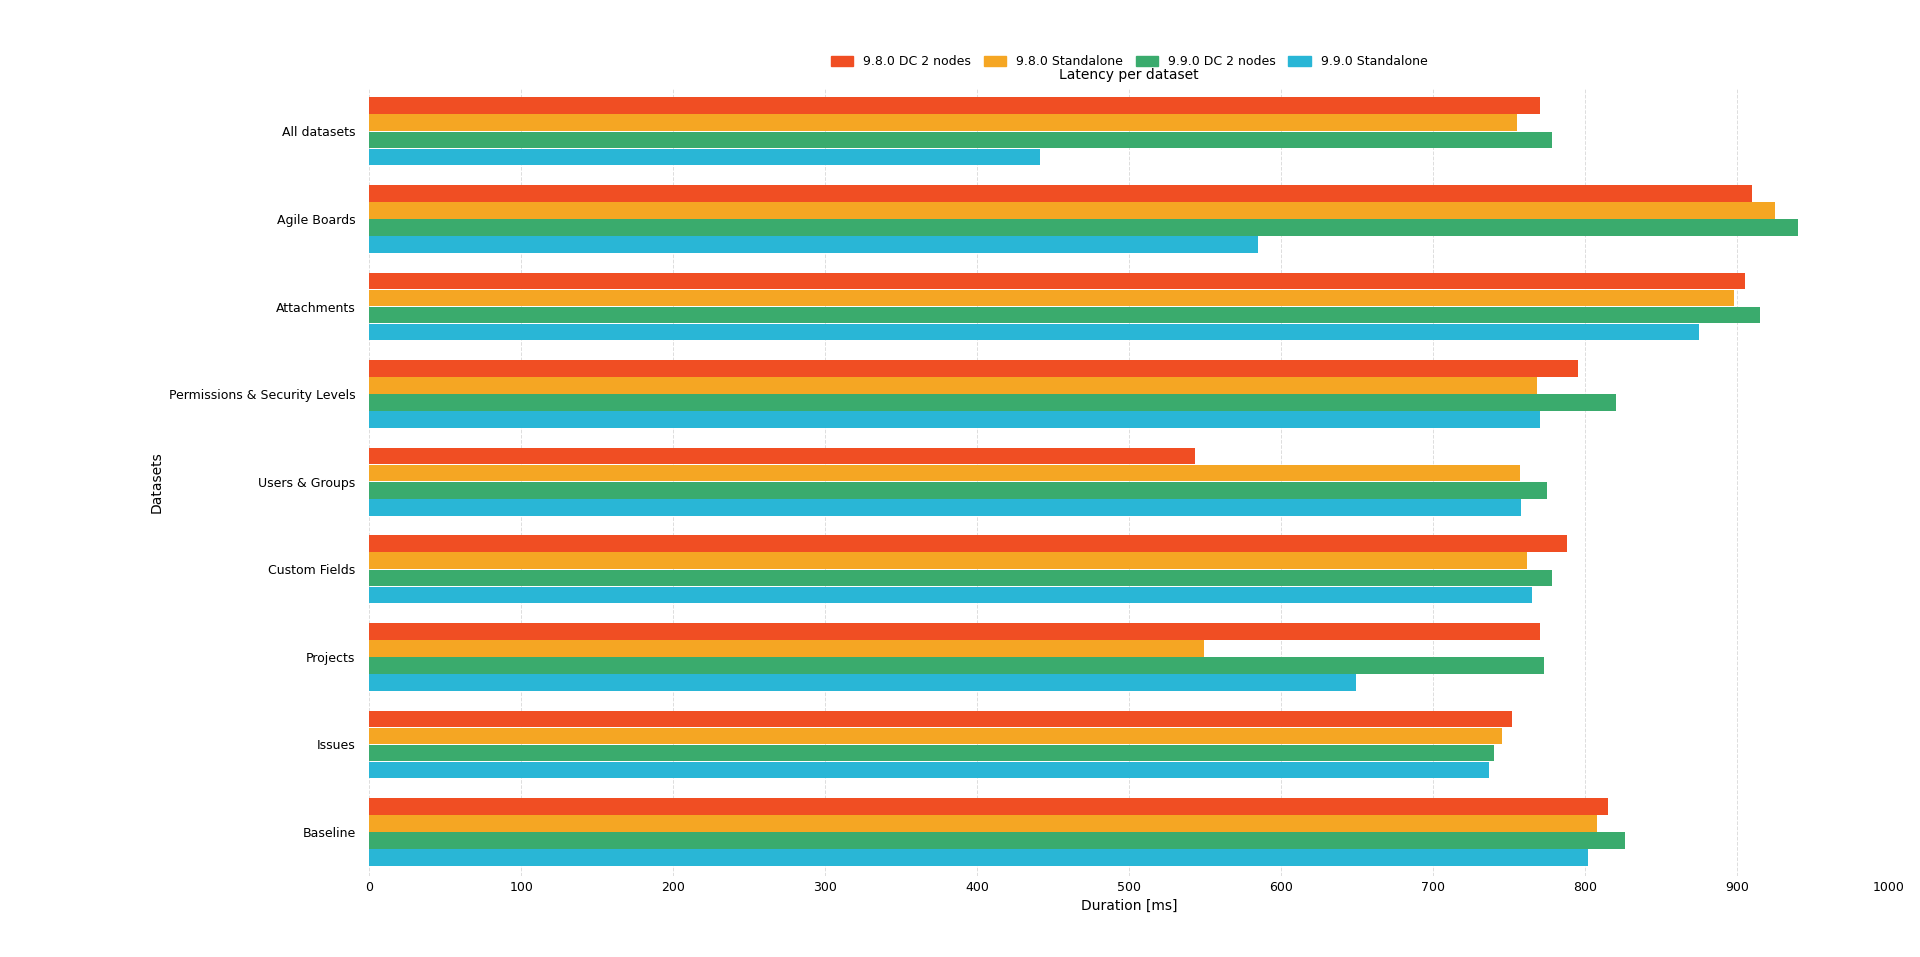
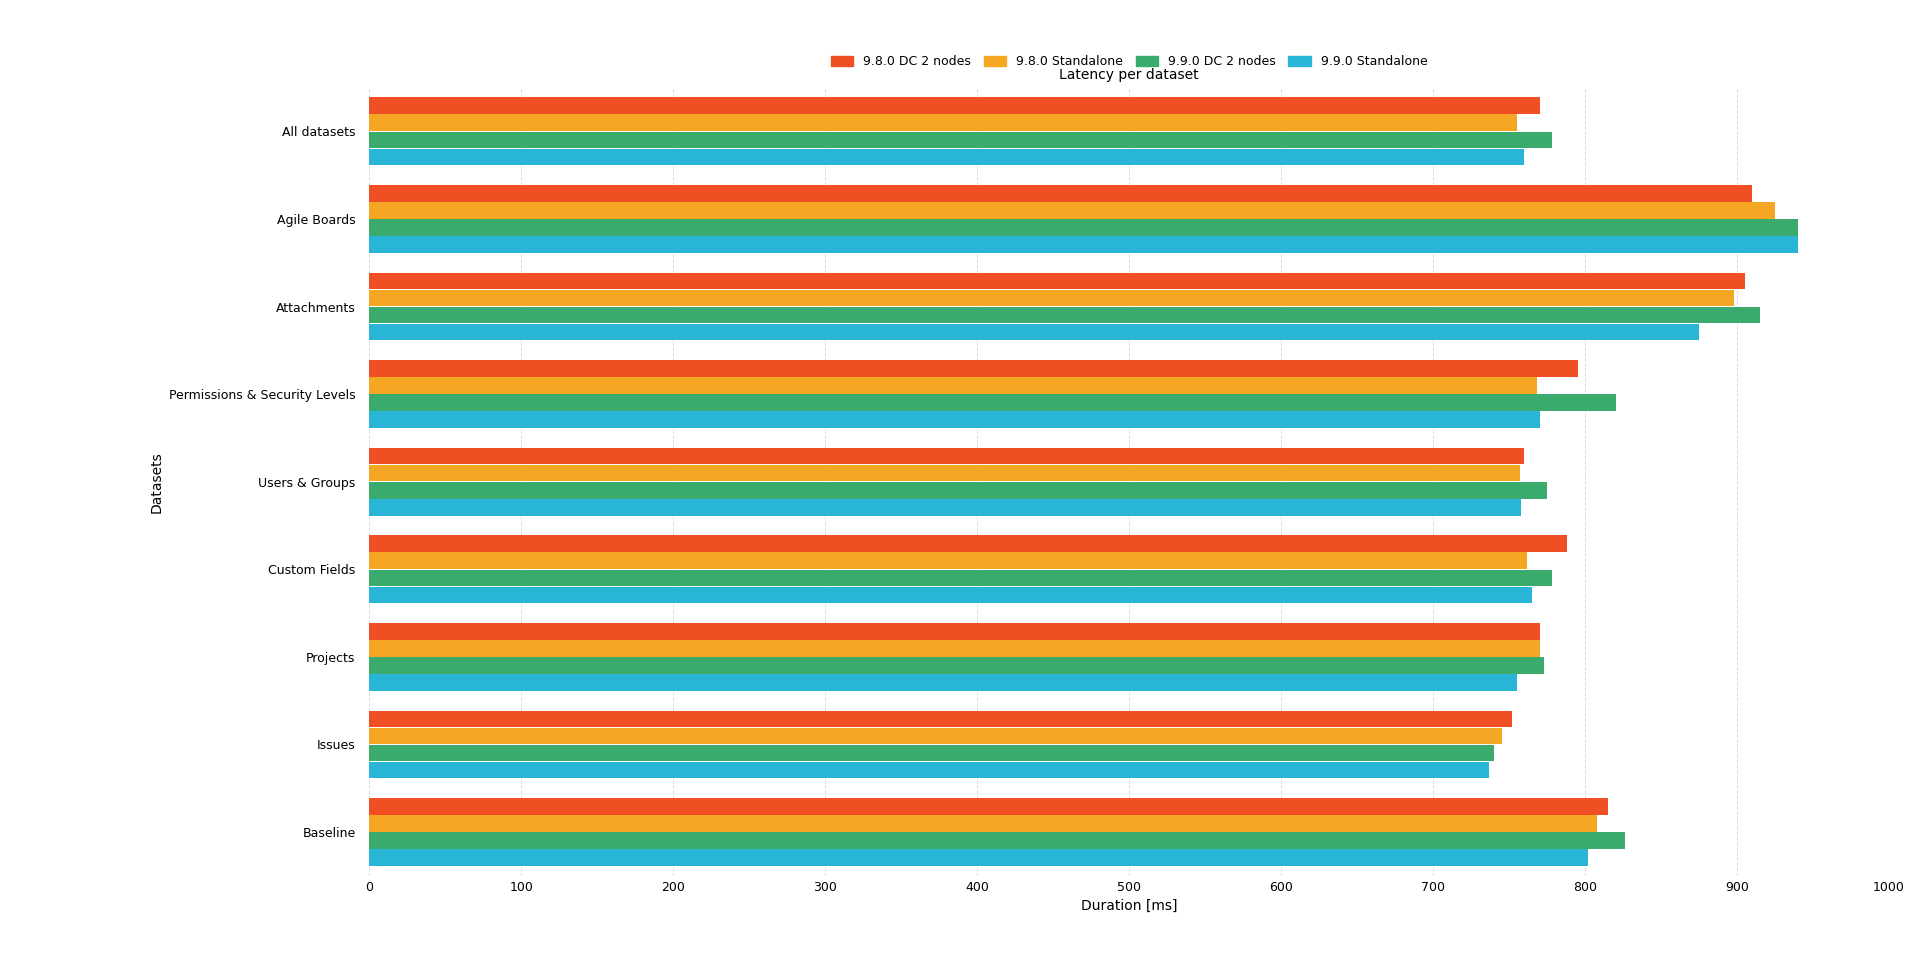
9.9.0 Standalone/All datasets: 441 -> 760
9.9.0 Standalone/Agile Boards: 585 -> 940
9.8.0 DC 2 nodes/Users & Groups: 543 -> 760
9.8.0 Standalone/Projects: 549 -> 770
9.9.0 Standalone/Projects: 649 -> 755
